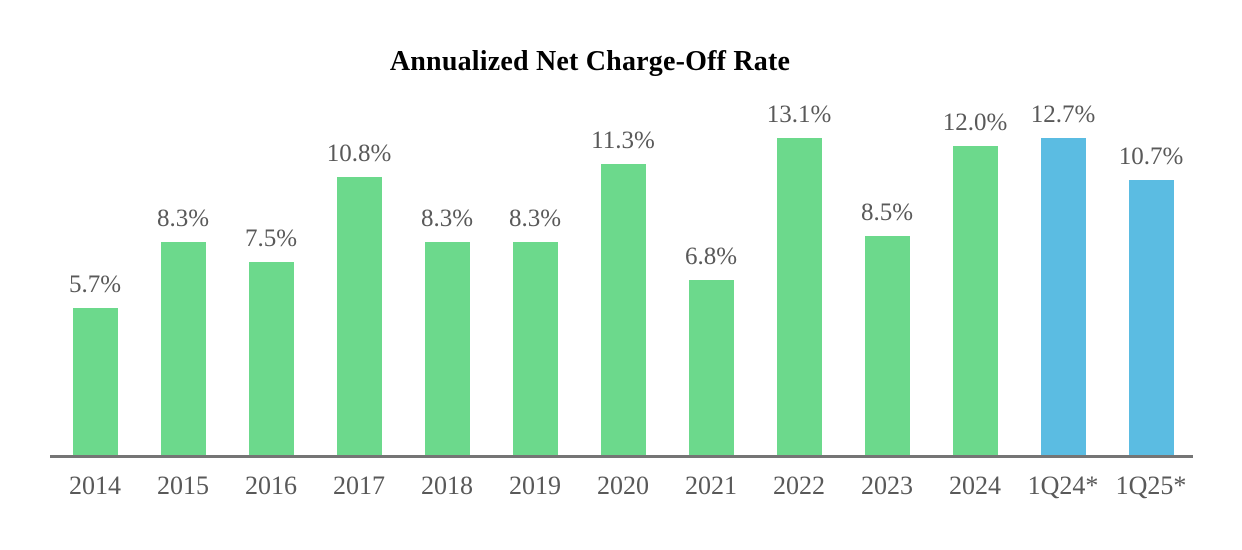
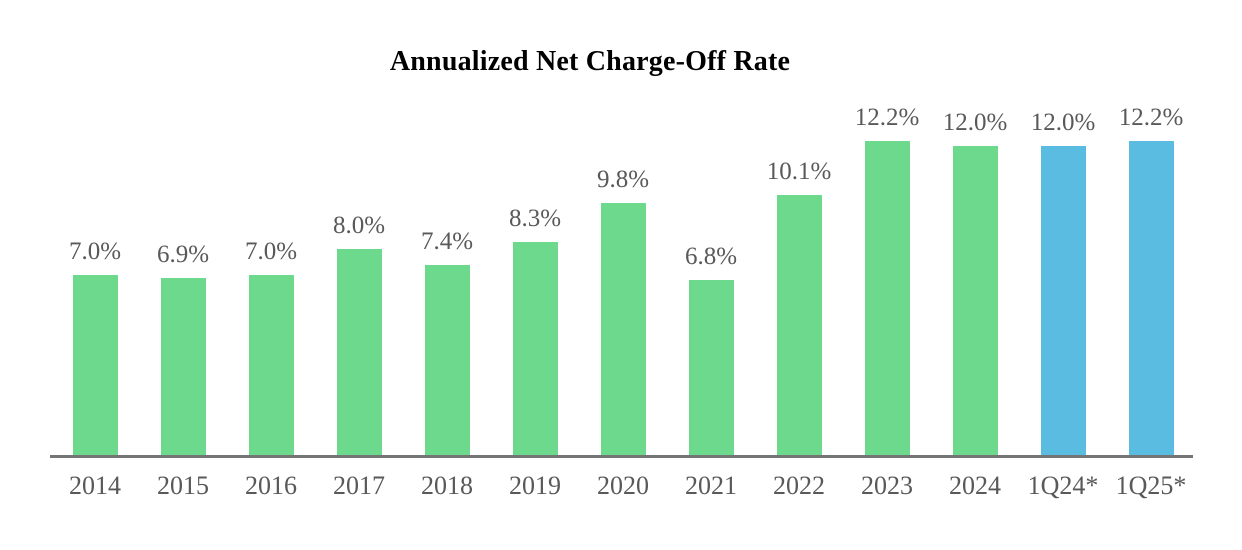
2014: 5.7% -> 7.0%
2015: 8.3% -> 6.9%
2016: 7.5% -> 7.0%
2017: 10.8% -> 8.0%
2018: 8.3% -> 7.4%
2020: 11.3% -> 9.8%
2022: 13.1% -> 10.1%
2023: 8.5% -> 12.2%
1Q24*: 12.7% -> 12.0%
1Q25*: 10.7% -> 12.2%
